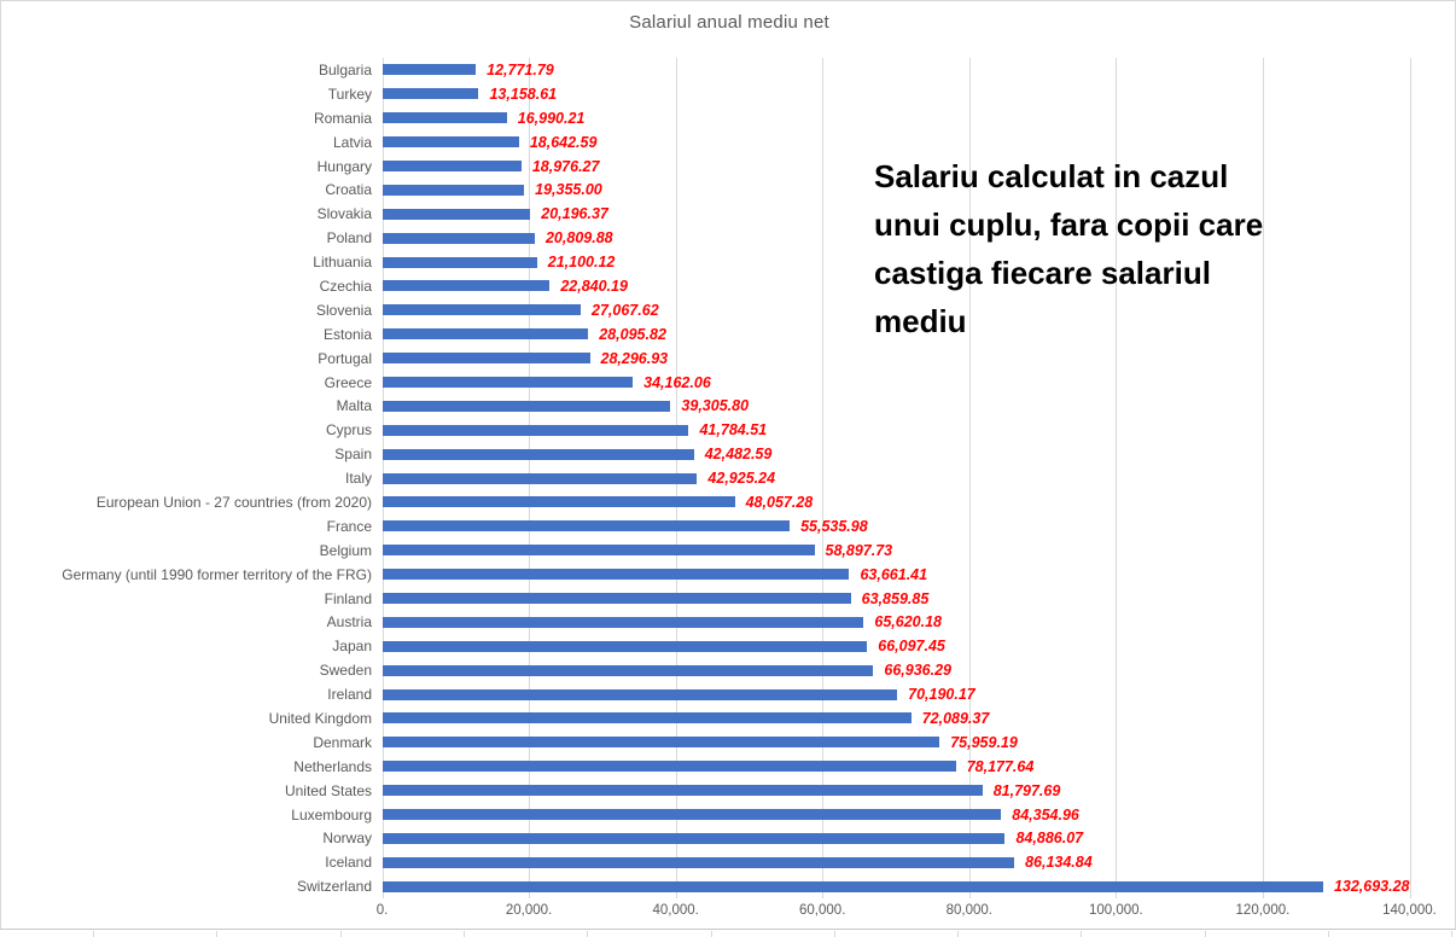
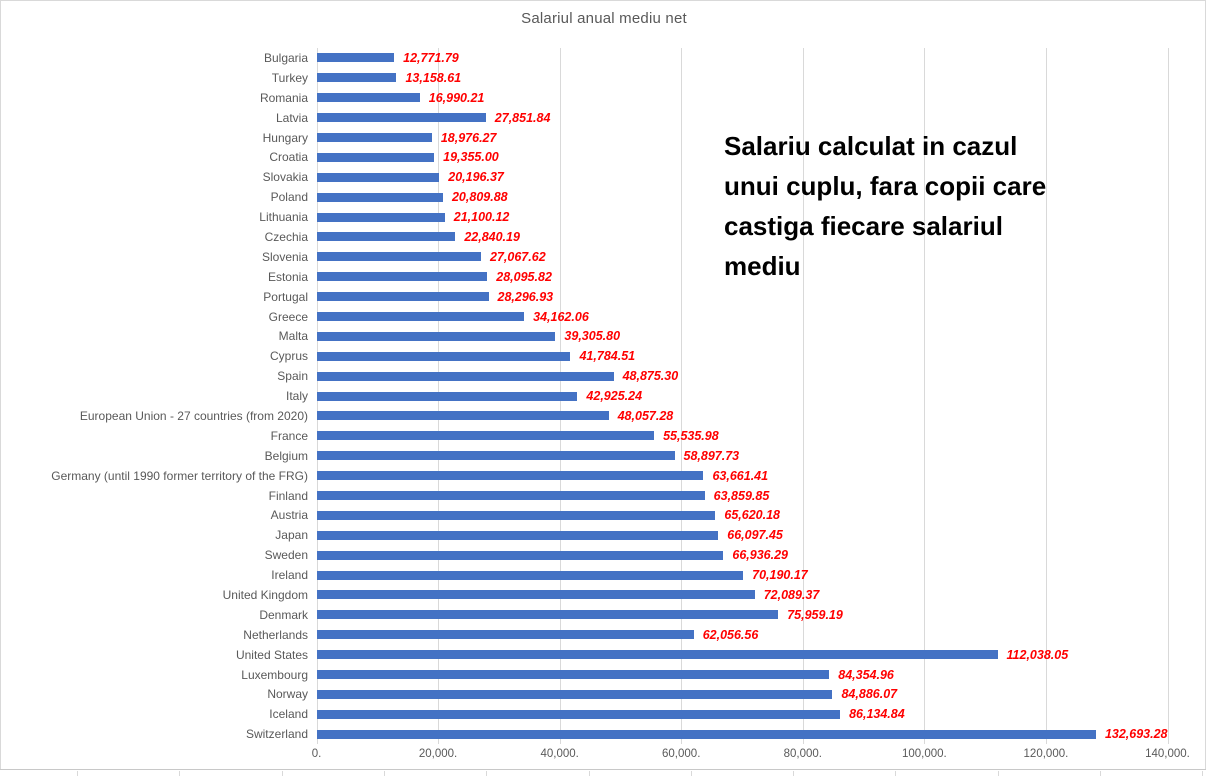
Latvia: 18,642.59 -> 27,851.84
Spain: 42,482.59 -> 48,875.30
Netherlands: 78,177.64 -> 62,056.56
United States: 81,797.69 -> 112,038.05
